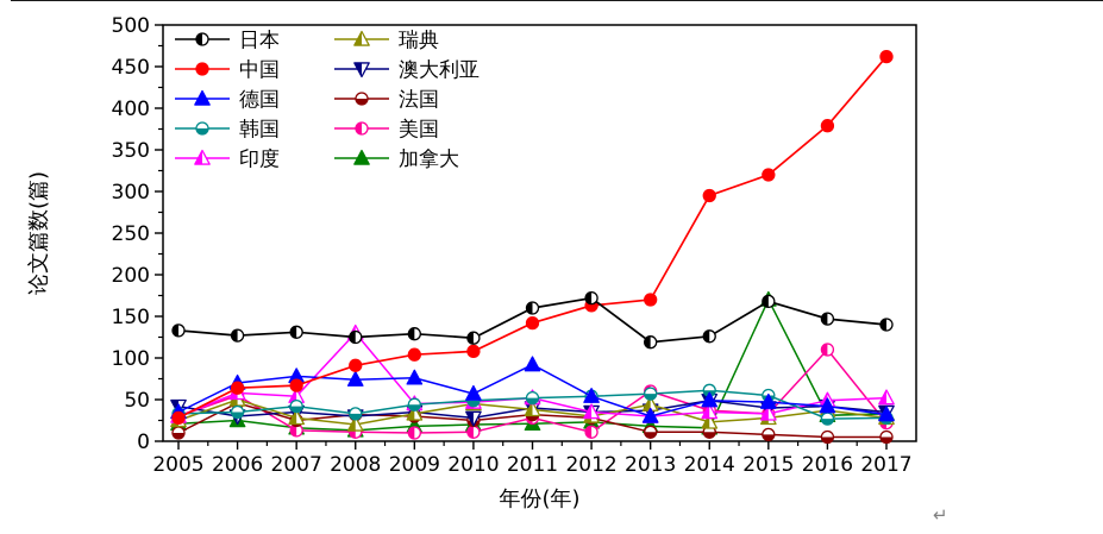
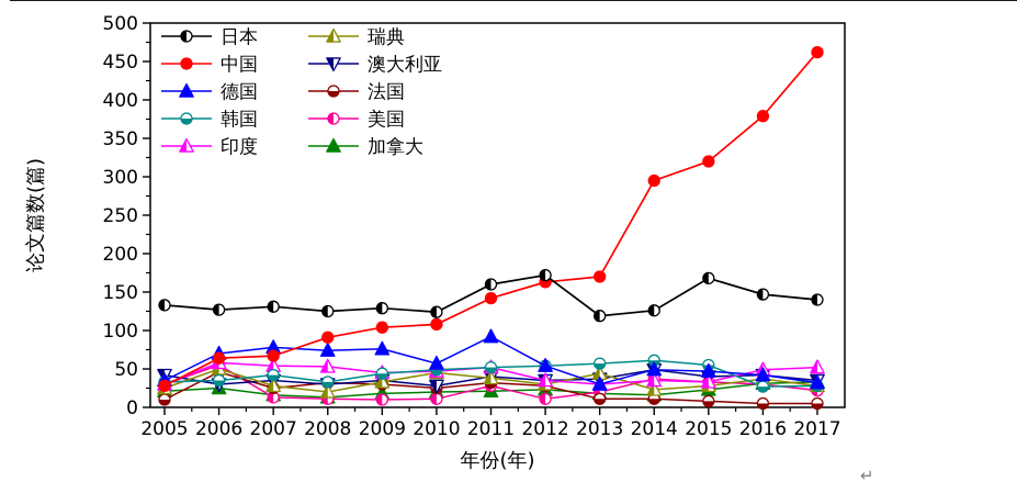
印度/2008: 130 -> 50
美国/2013: 60 -> 20
加拿大/2015: 170 -> 20
美国/2016: 110 -> 30
